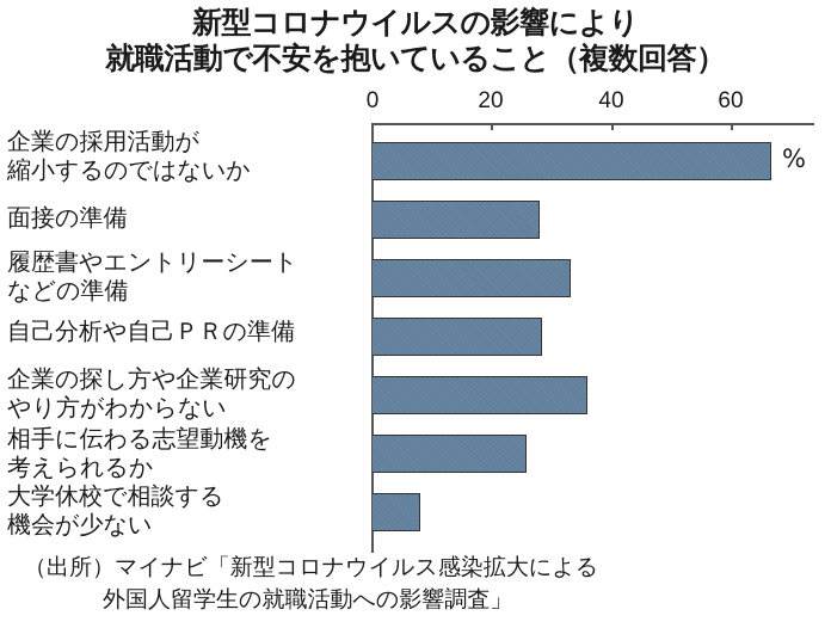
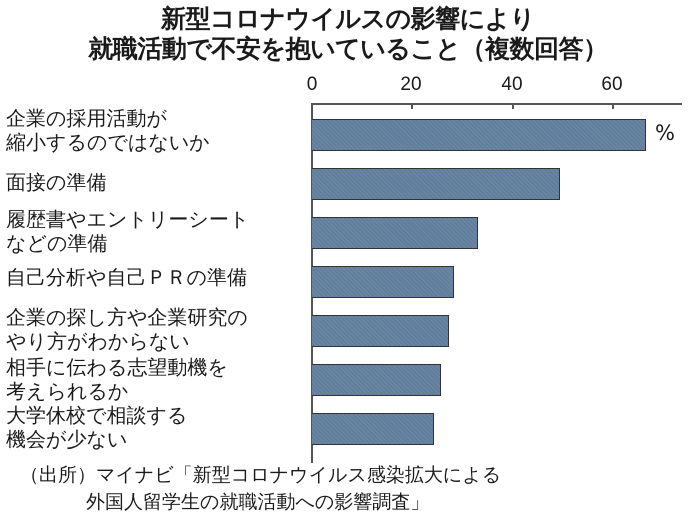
面接の準備: 28 -> 50
企業の探し方や企業研究のやり方がわからない: 36 -> 27
大学休校で相談する機会が少ない: 8 -> 24
